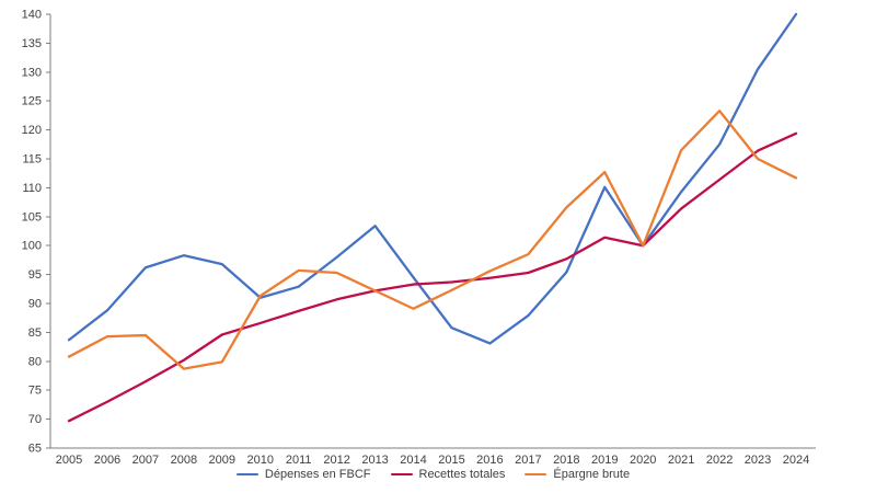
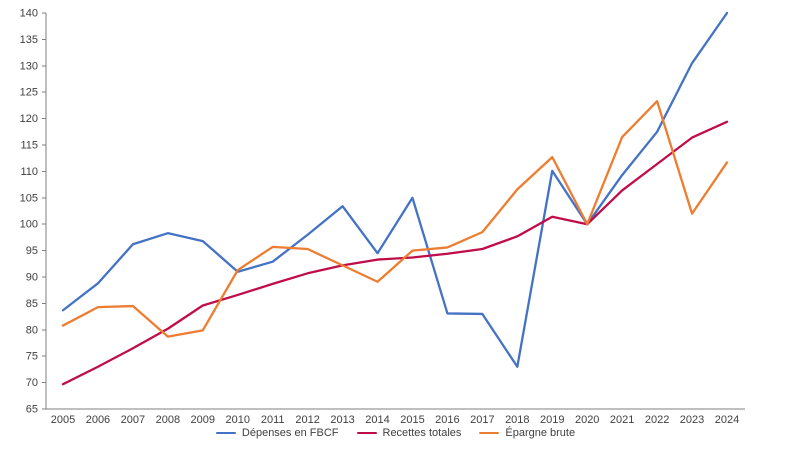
Dépenses en FBCF/2015: 86 -> 105
Épargne brute/2015: 92 -> 95
Dépenses en FBCF/2017: 88 -> 83
Dépenses en FBCF/2018: 95 -> 73
Épargne brute/2023: 115 -> 102
